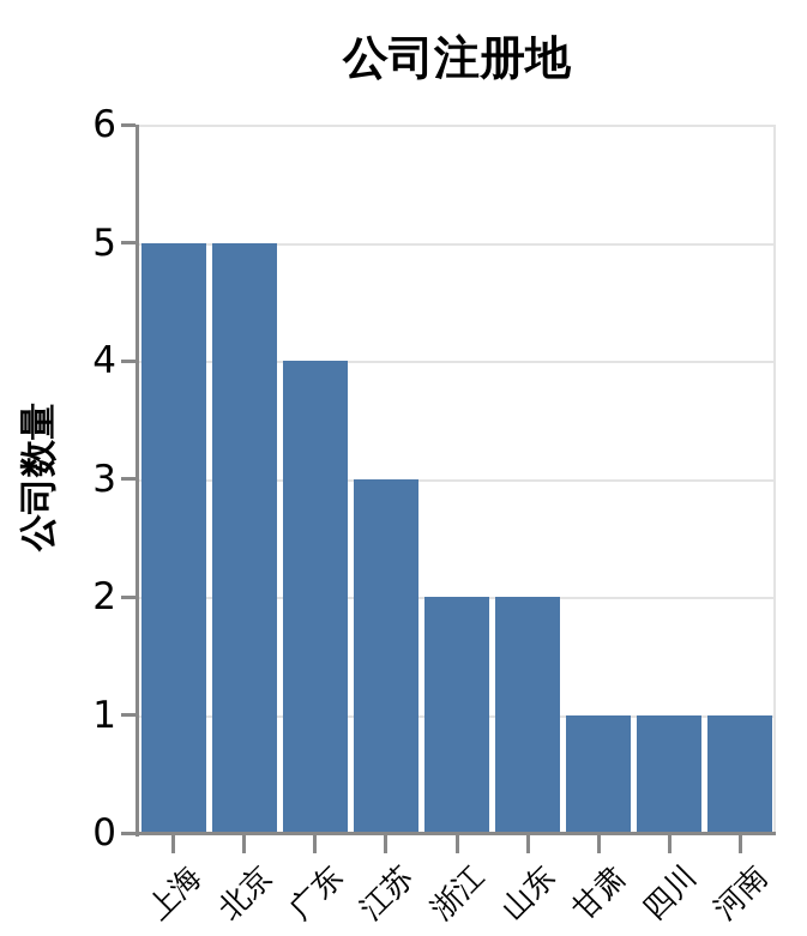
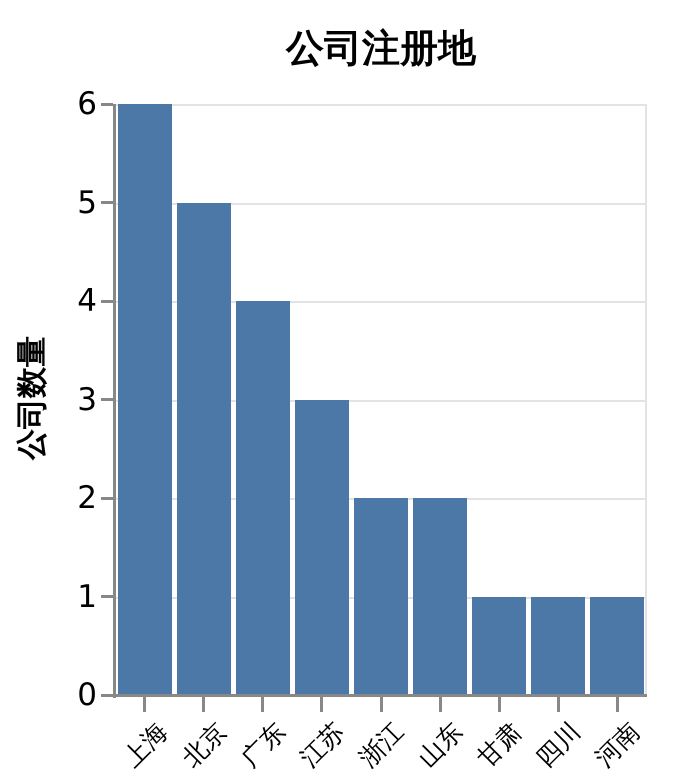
上海: 5 -> 6
